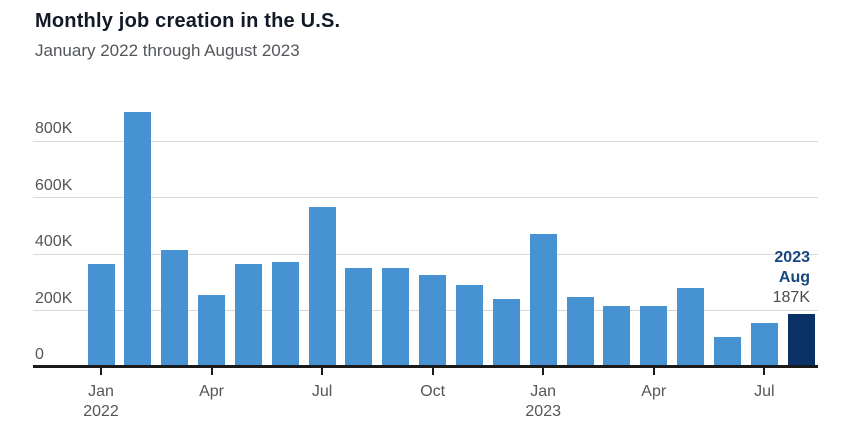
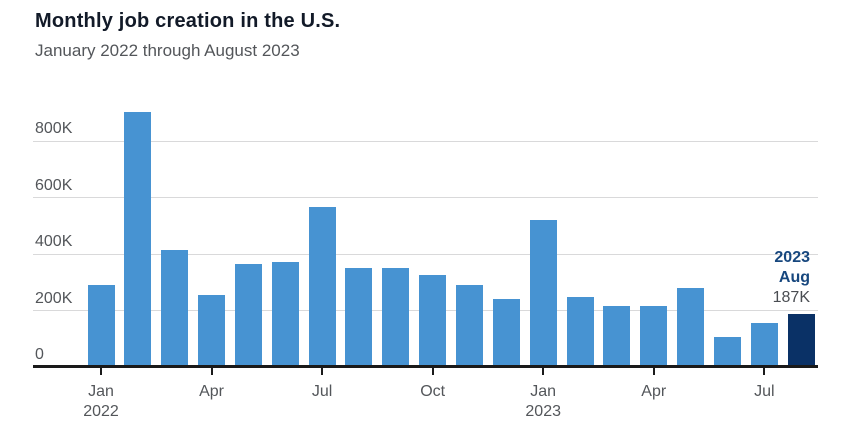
Jan 2022: 360K -> 290K
Jan 2023: 470K -> 520K
